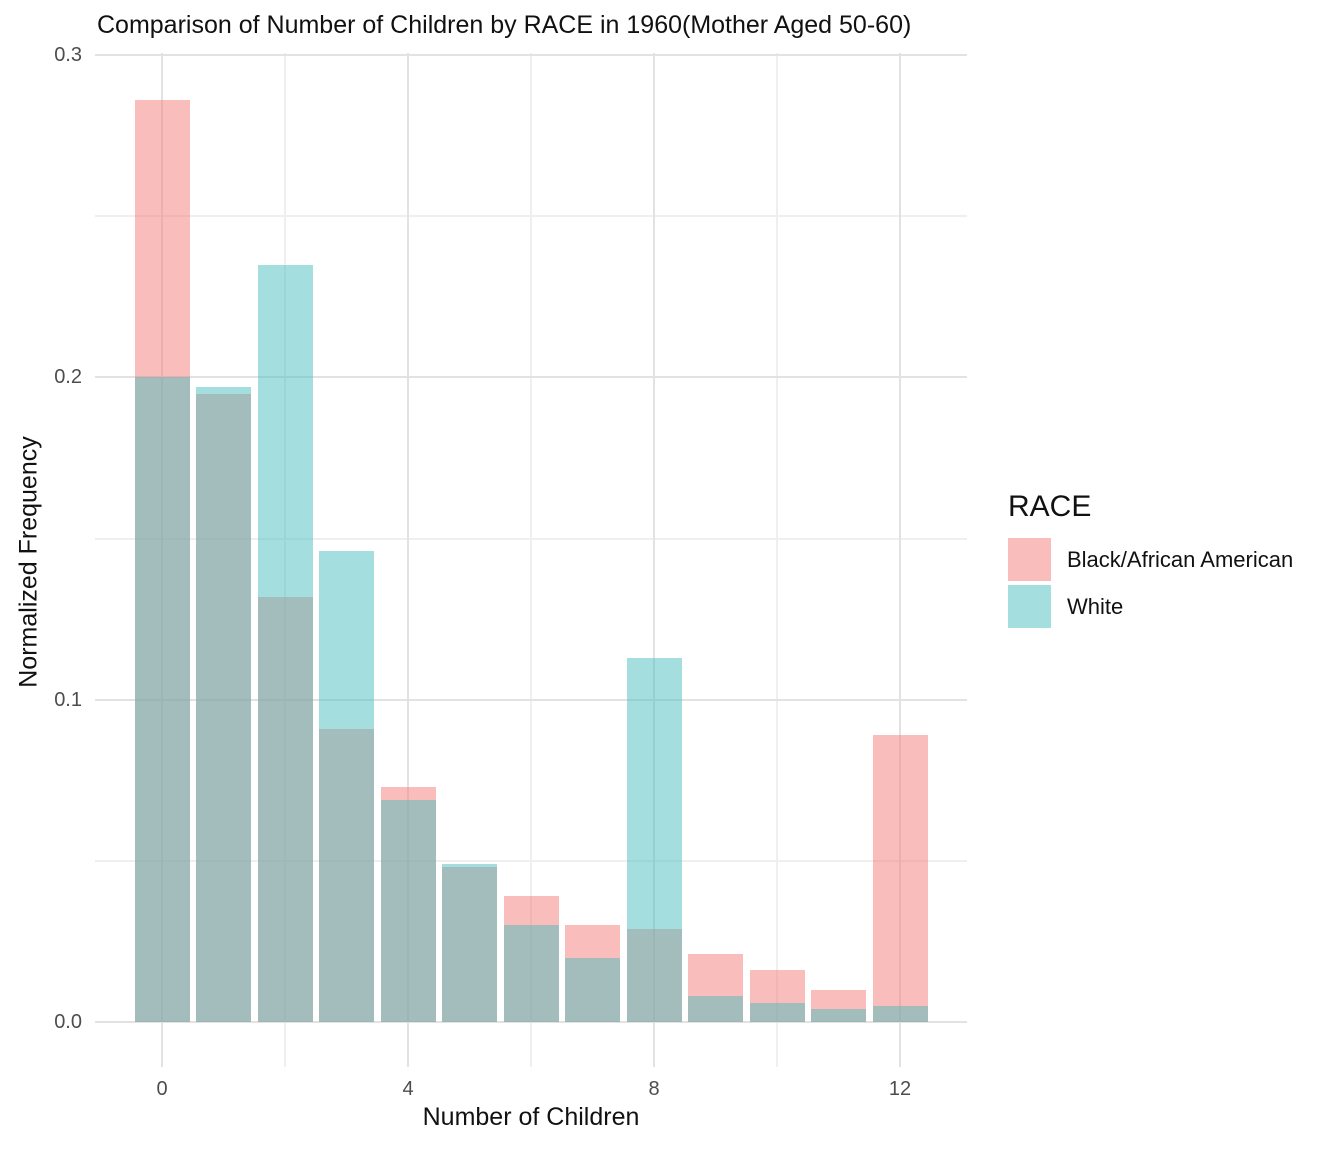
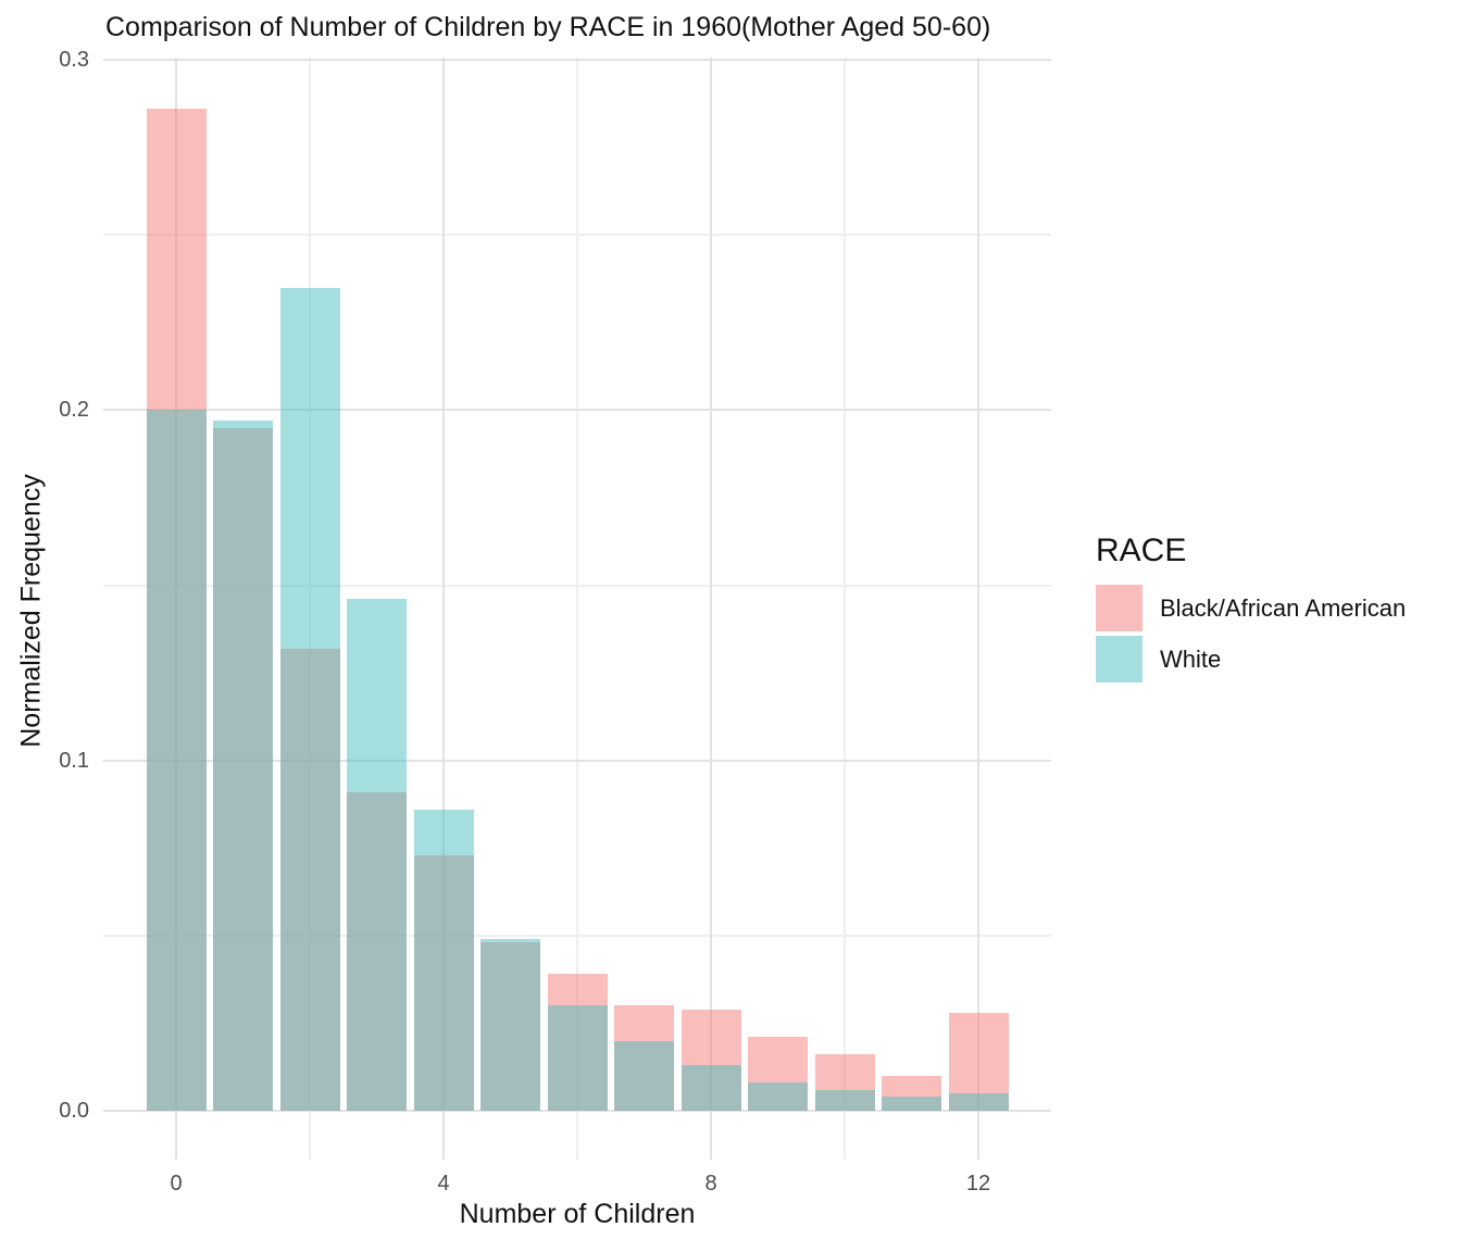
White/4: 0.069 -> 0.086
White/8: 0.113 -> 0.013
Black/African American/12: 0.089 -> 0.028
